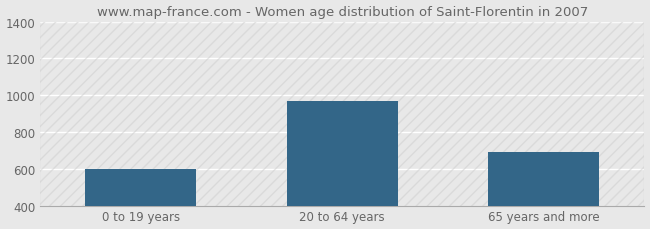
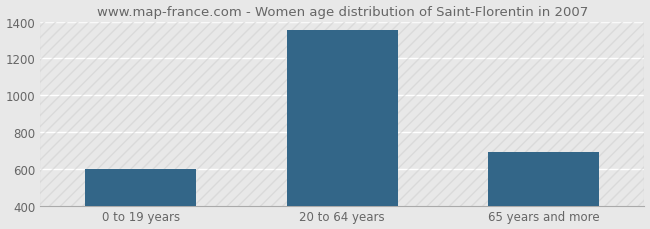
20 to 64 years: 970 -> 1360
